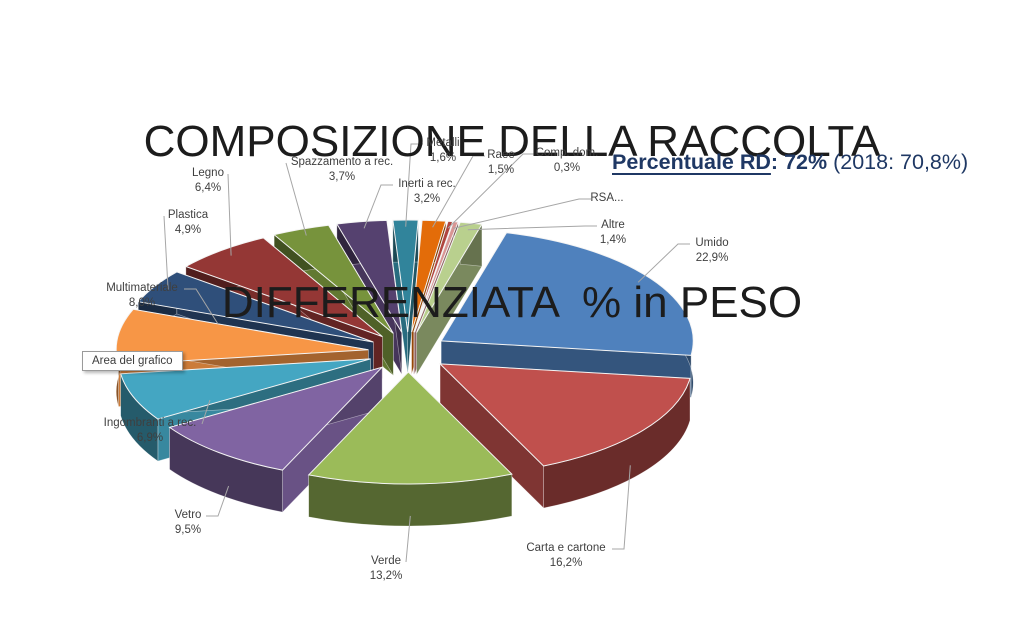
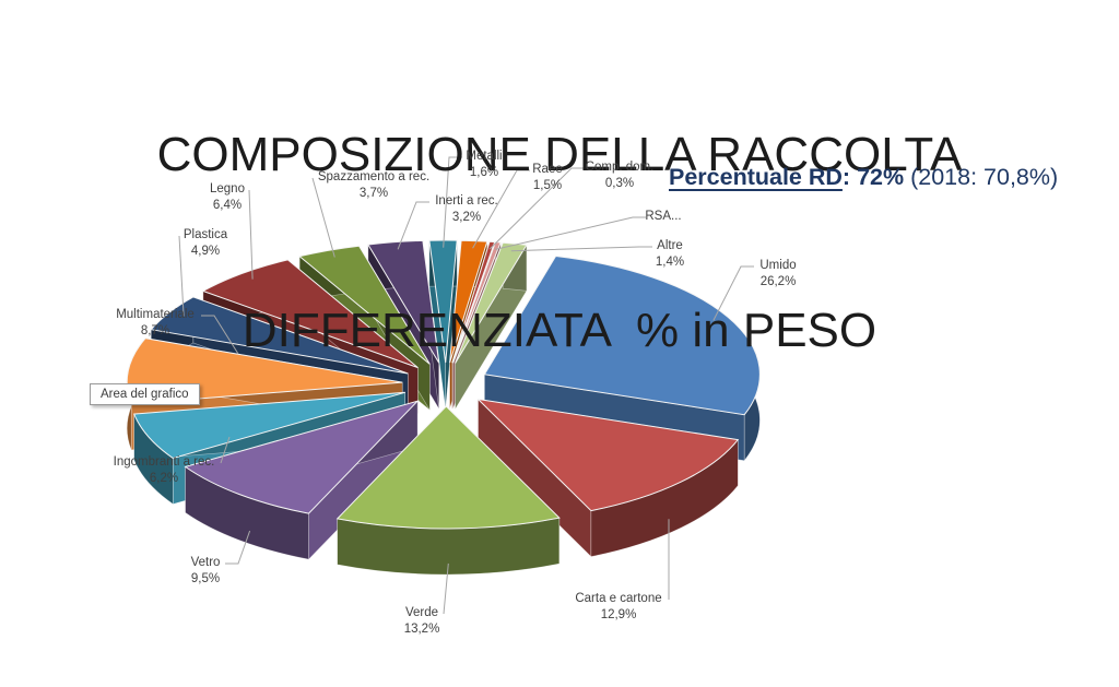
Umido: 22,9% -> 26,2%
Carta e cartone: 16,2% -> 12,9%
Ingombranti a rec.: 6,9% -> 6,2%
Multimateriale: 8,0% -> 8,7%
